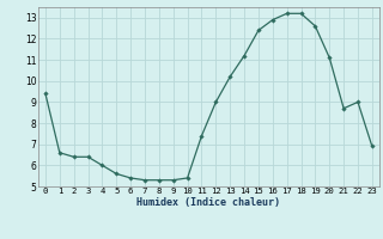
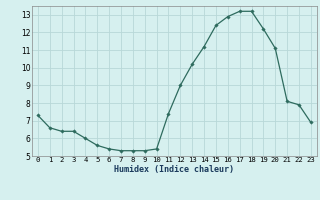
0: 9.4 -> 7.3
19: 12.6 -> 12.2
21: 8.7 -> 8.1
22: 9.0 -> 7.9
